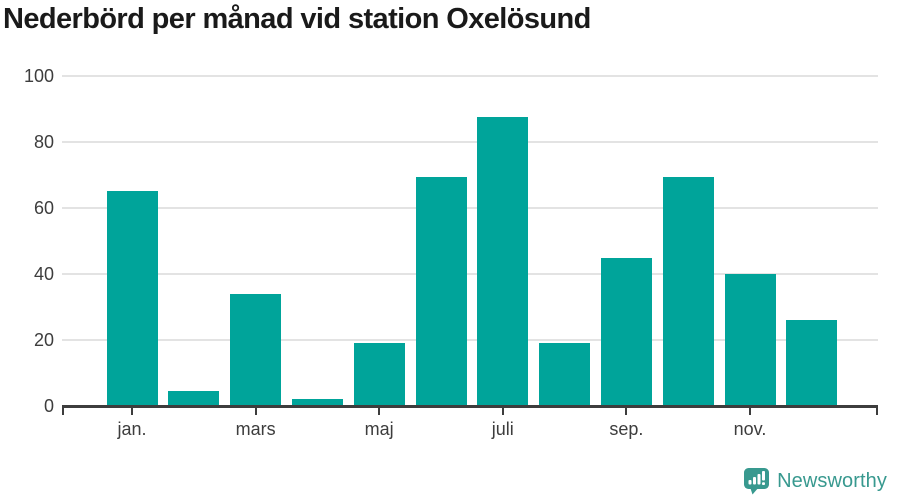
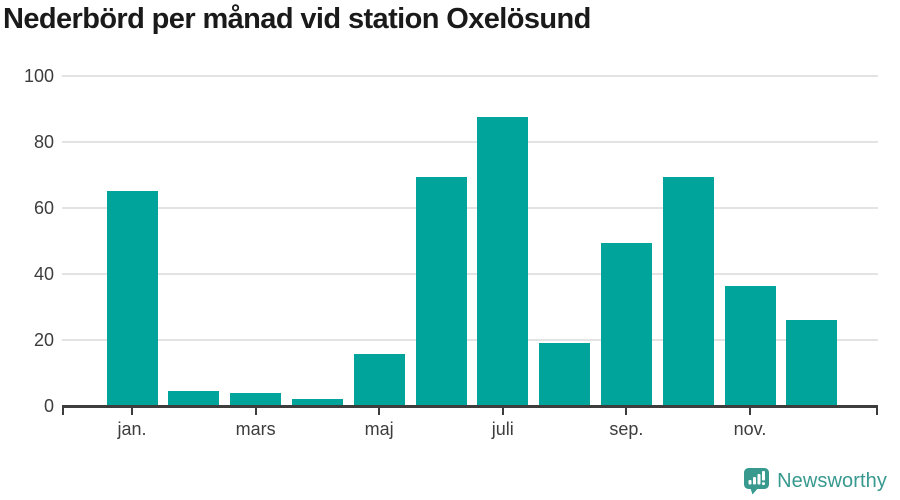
mars: 34 -> 4
maj: 19 -> 16
sep.: 45 -> 50
nov.: 40 -> 36
